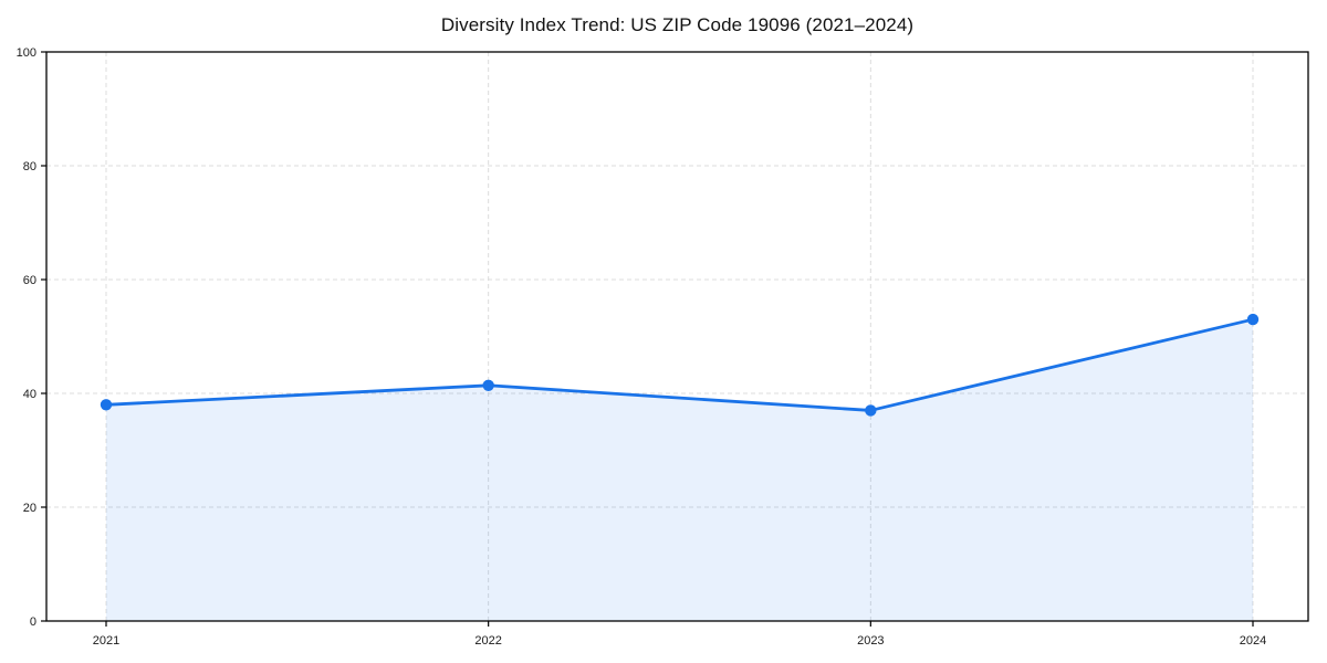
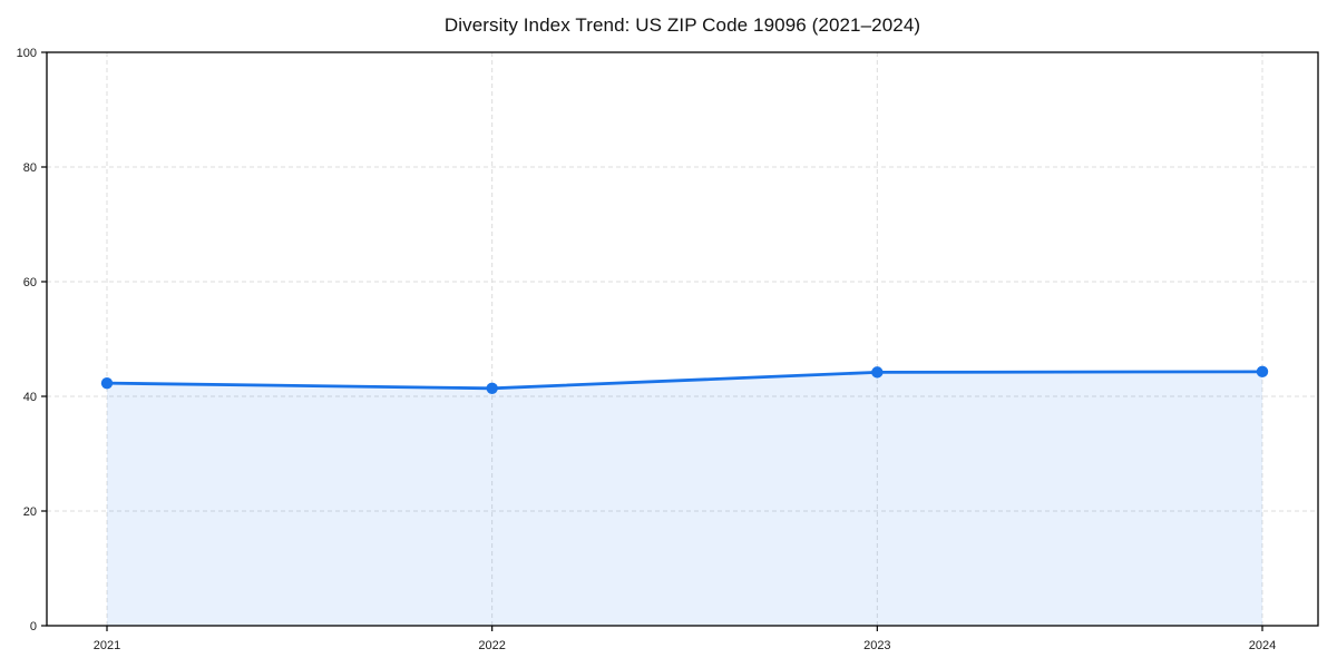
2021: 38 -> 42
2023: 37 -> 44
2024: 53 -> 44
